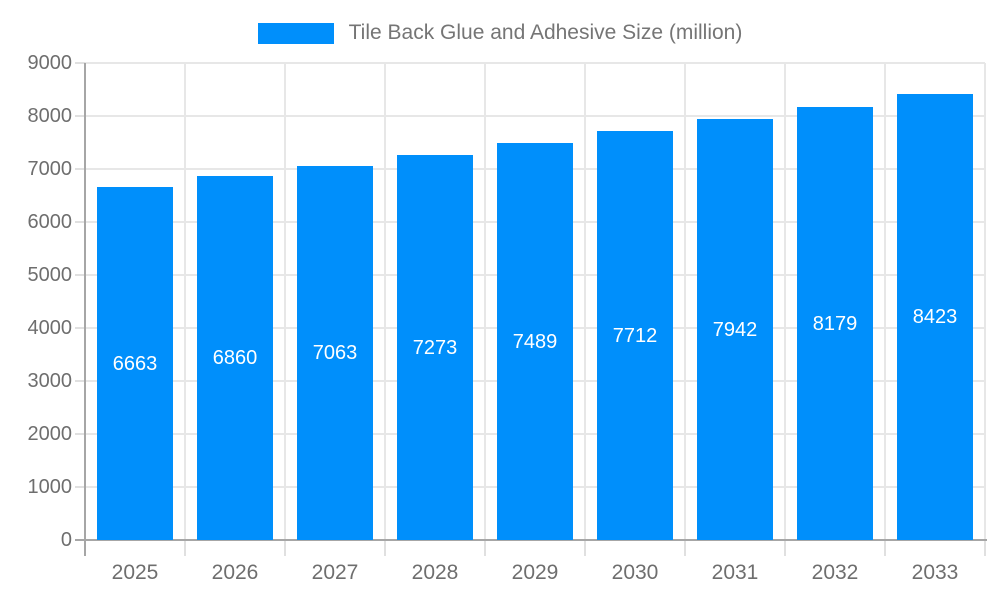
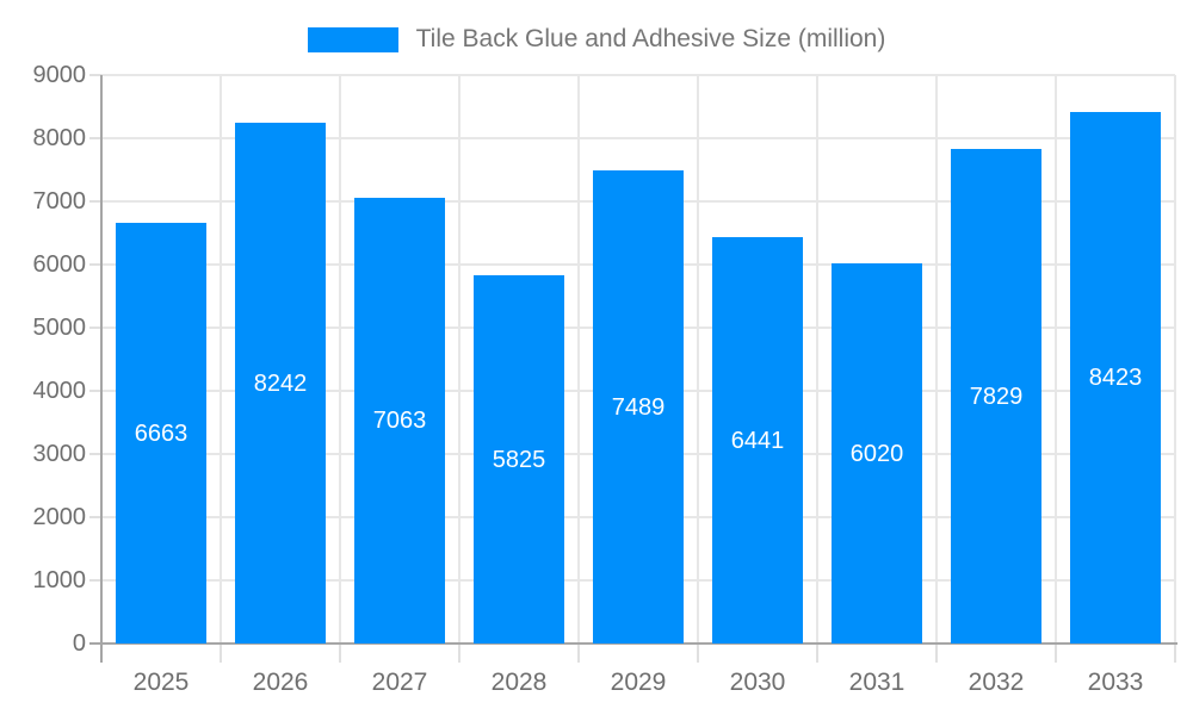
2026: 6860 -> 8242
2028: 7273 -> 5825
2030: 7712 -> 6441
2031: 7942 -> 6020
2032: 8179 -> 7829
